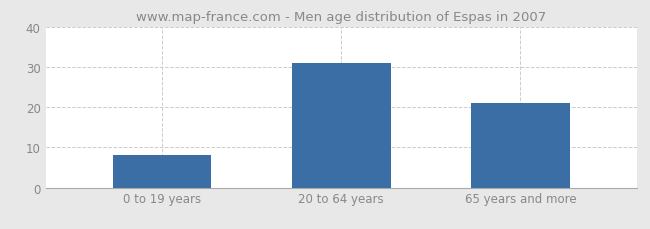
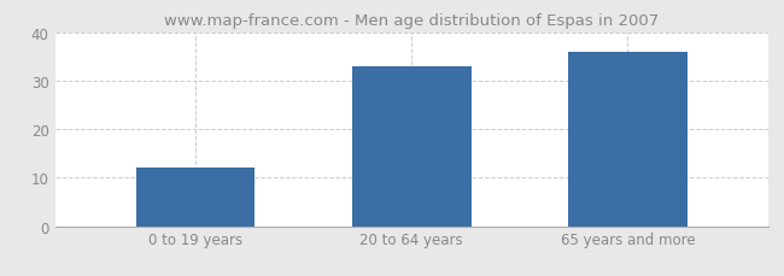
0 to 19 years: 8 -> 12
20 to 64 years: 31 -> 33
65 years and more: 21 -> 36
